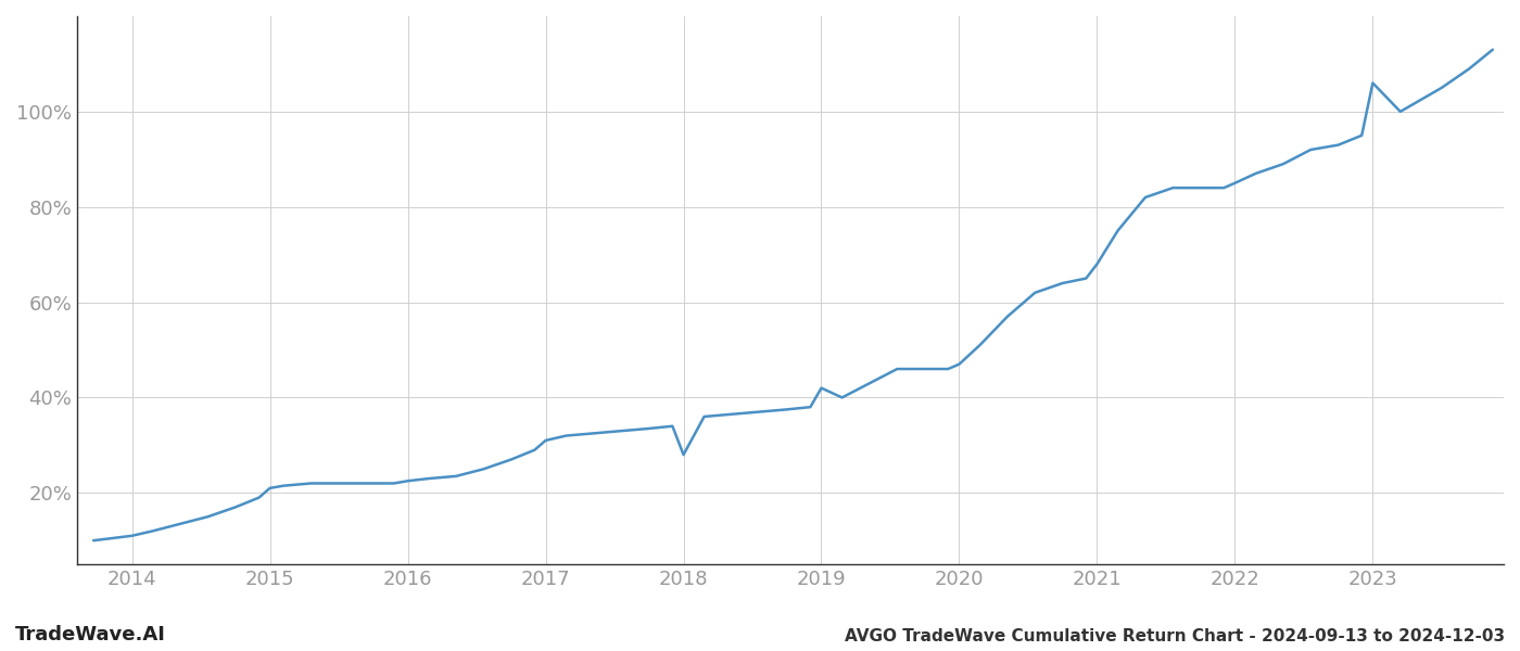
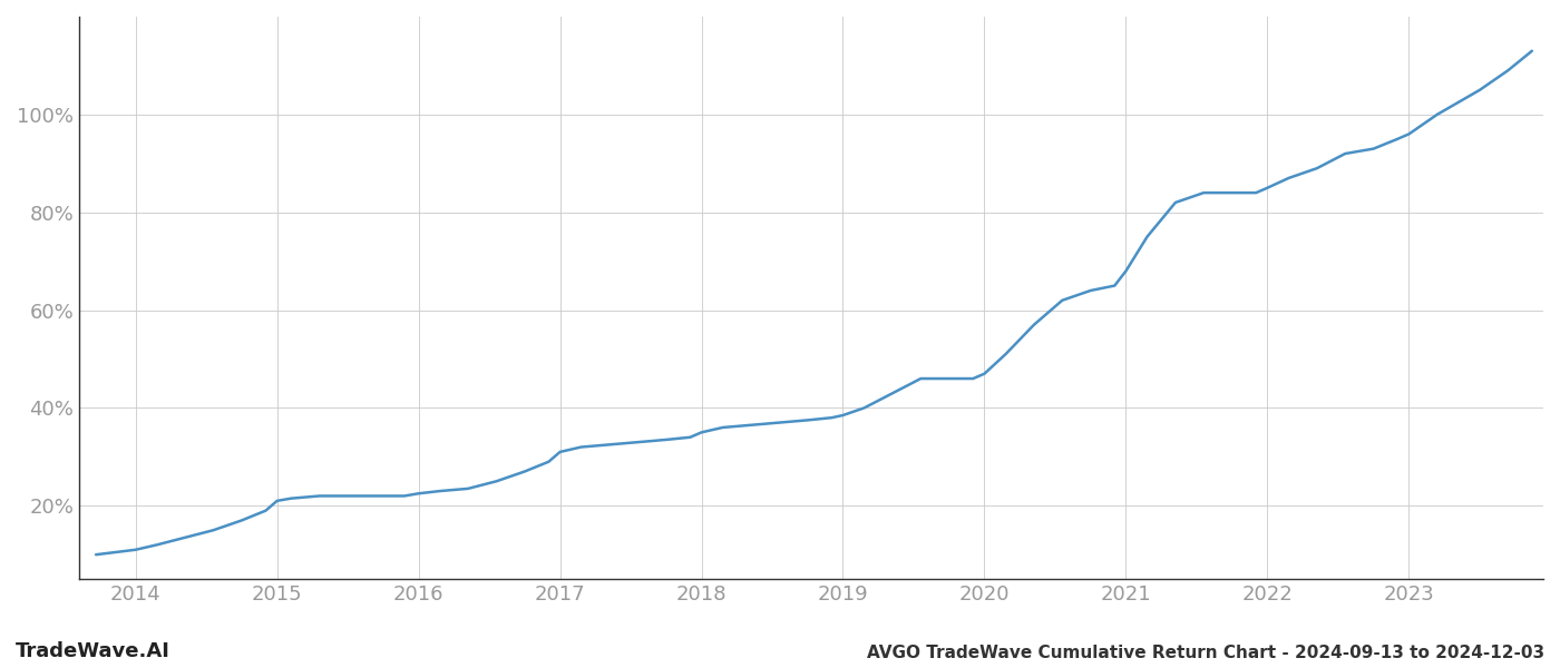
2018: 28.0% -> 35.0%
2019: 42.0% -> 38.5%
2023: 106.0% -> 96.0%
